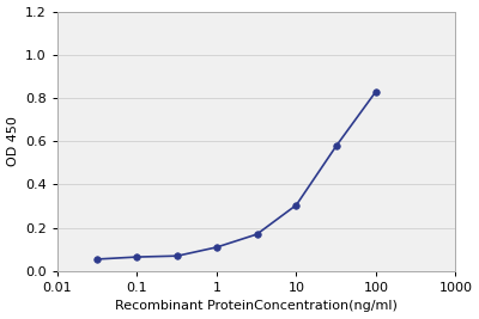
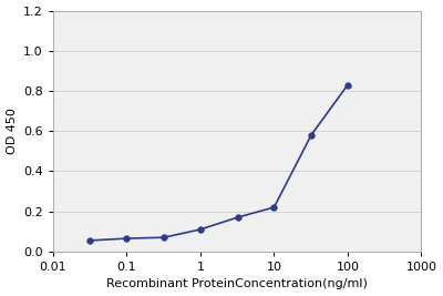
10: 0.30 -> 0.22
